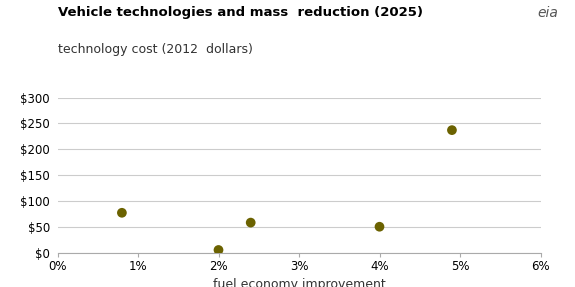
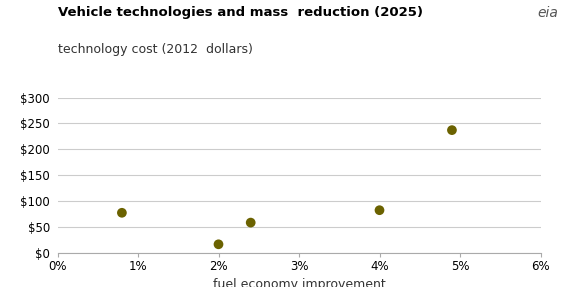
2%: $5 -> $16
4%: $50 -> $82
